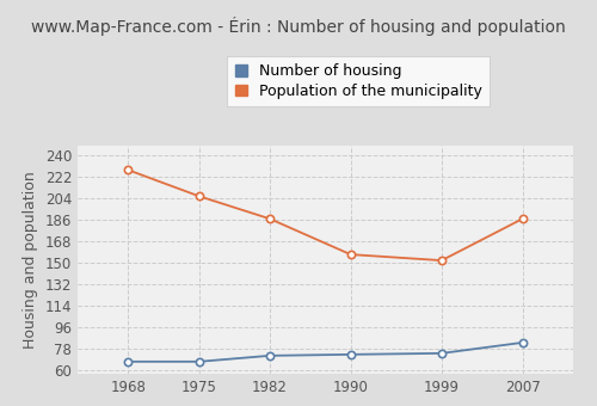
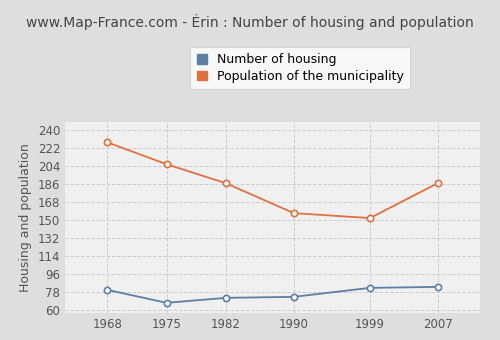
Number of housing/1968: 67 -> 80
Number of housing/1999: 74 -> 82
